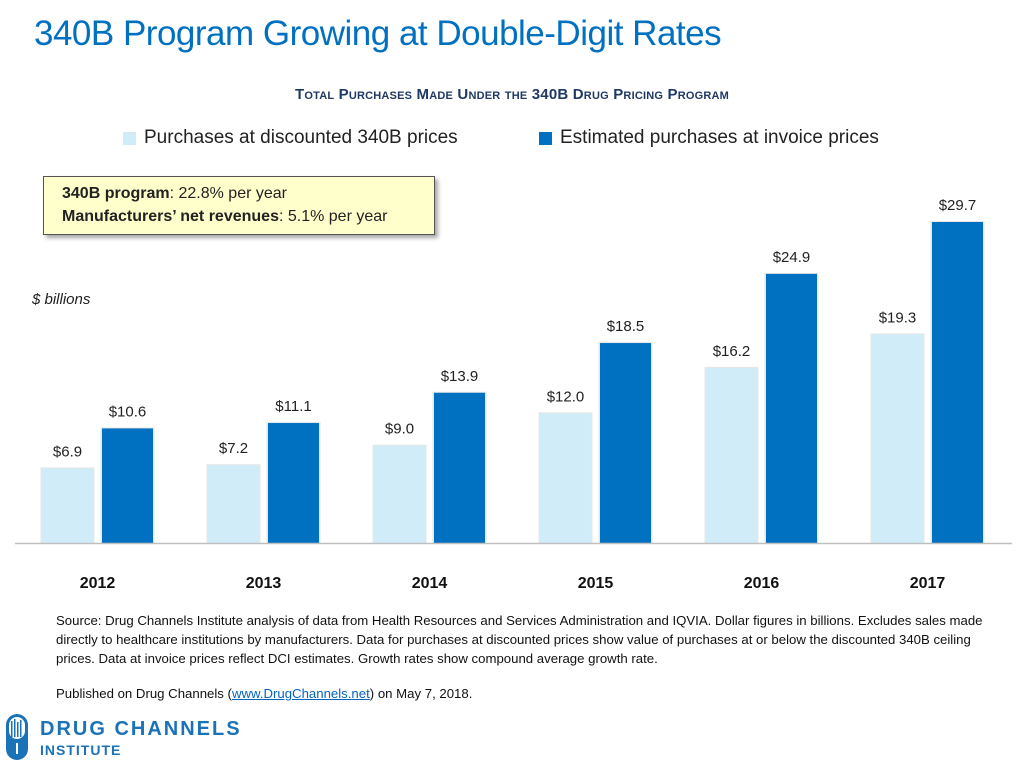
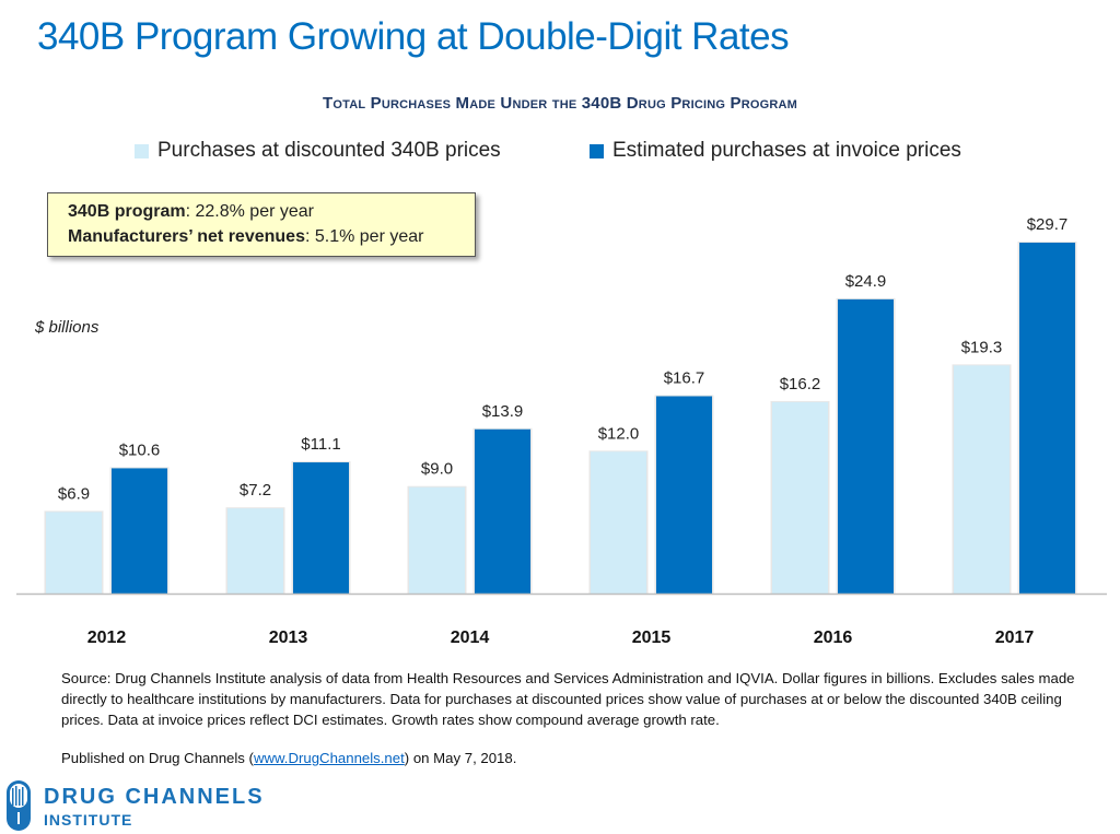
Estimated purchases at invoice prices/2015: $18.5 -> $16.7
